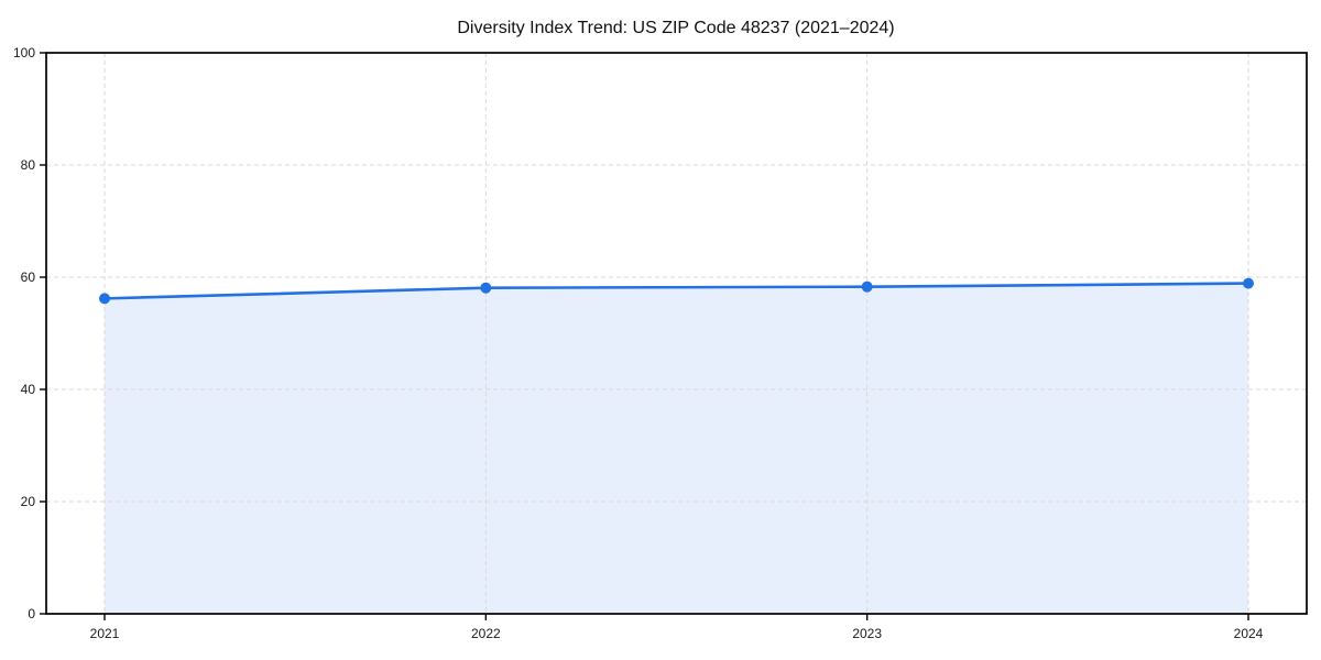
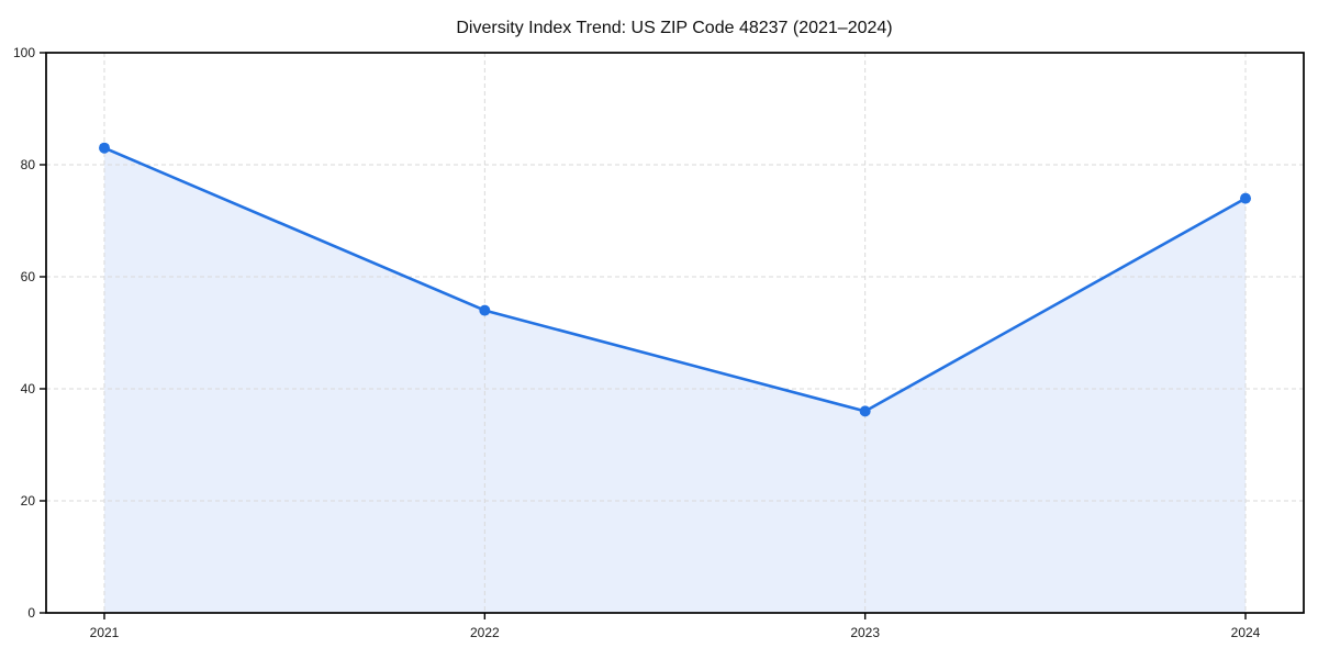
2021: 56 -> 83
2022: 58 -> 54
2023: 58 -> 36
2024: 59 -> 74
